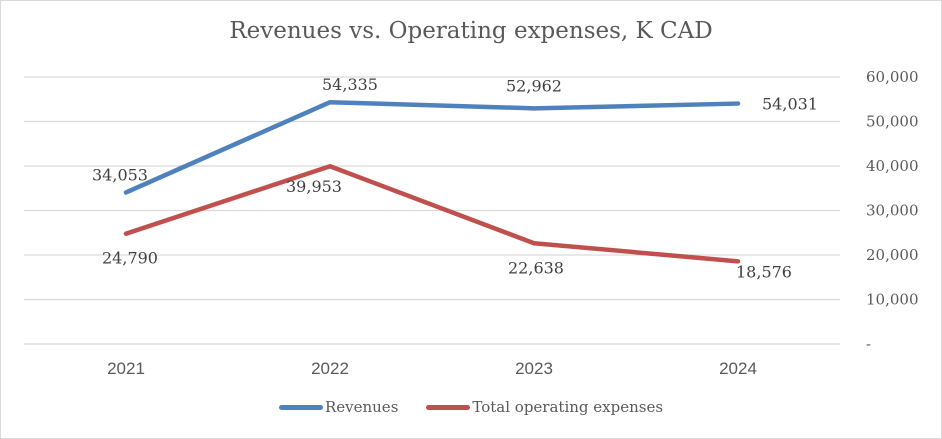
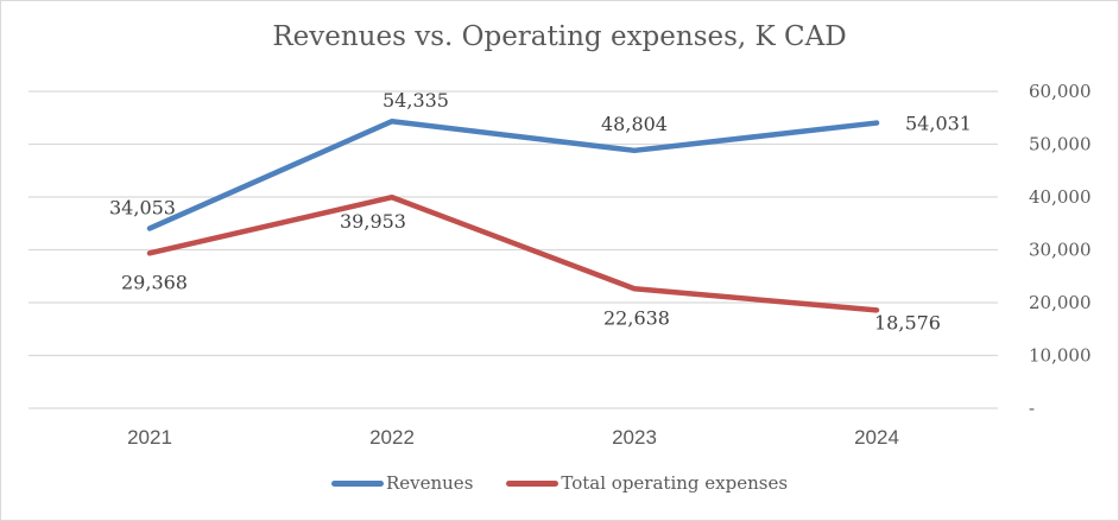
Total operating expenses/2021: 24,790 -> 29,368
Revenues/2023: 52,962 -> 48,804
